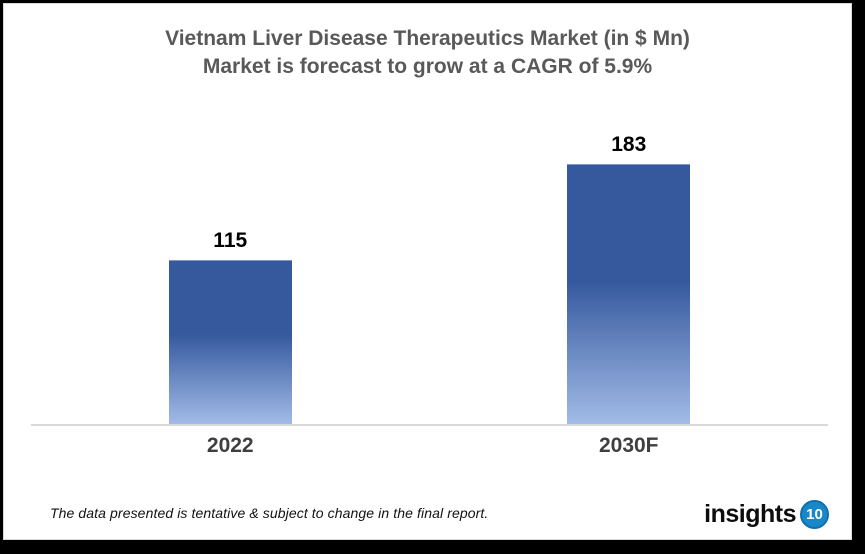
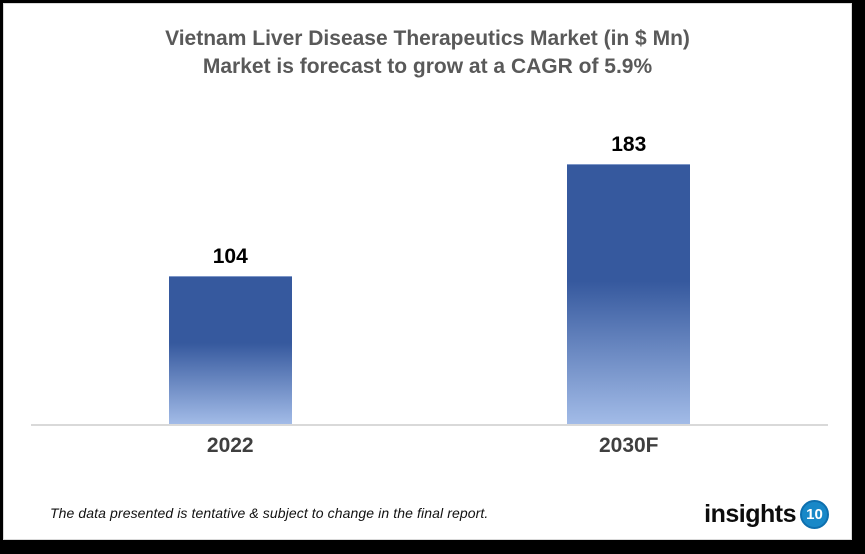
2022: 115 -> 104
